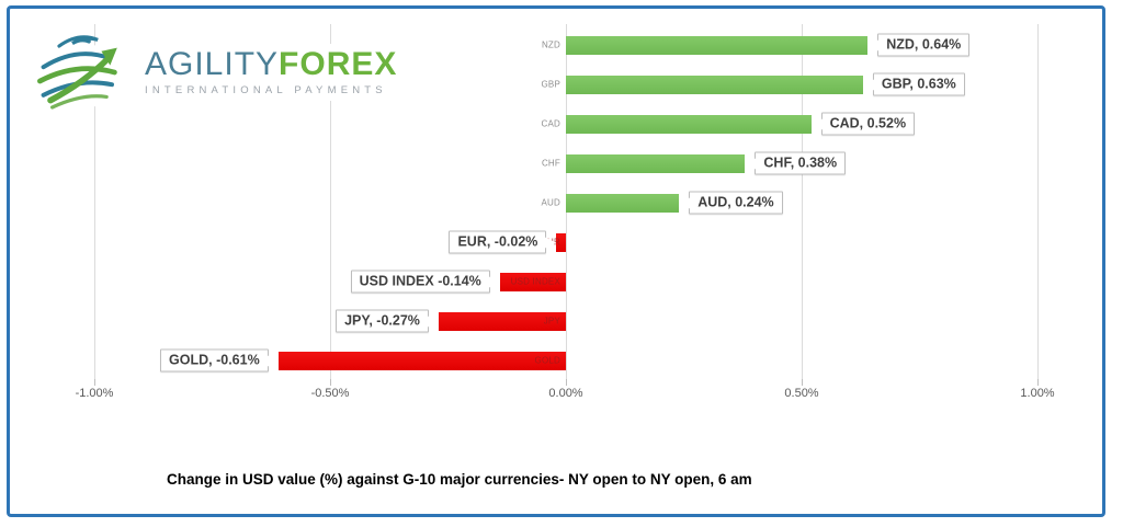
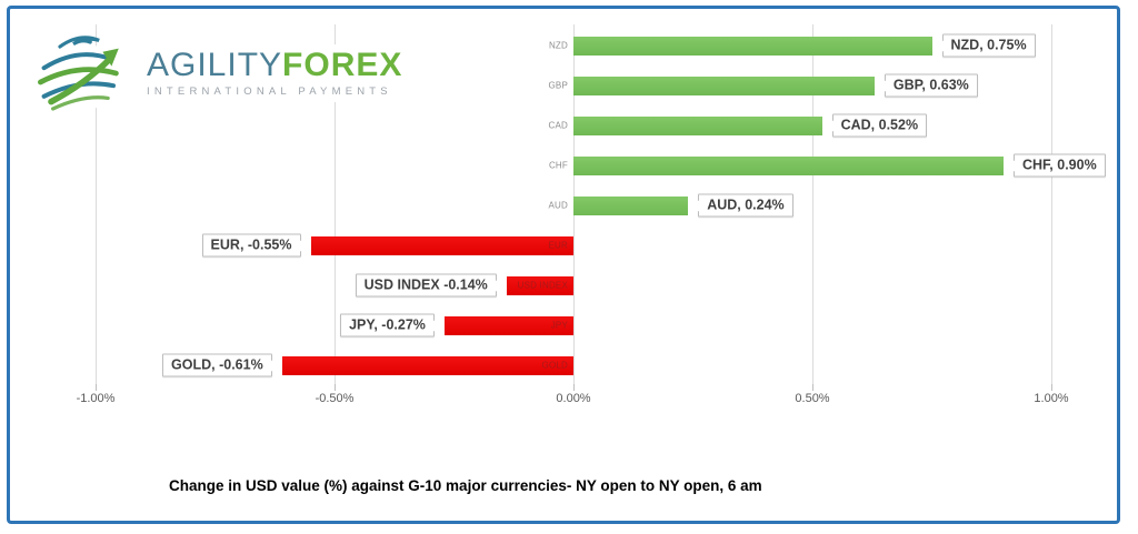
NZD: 0.64% -> 0.75%
CHF: 0.38% -> 0.90%
EUR: -0.02% -> -0.55%
